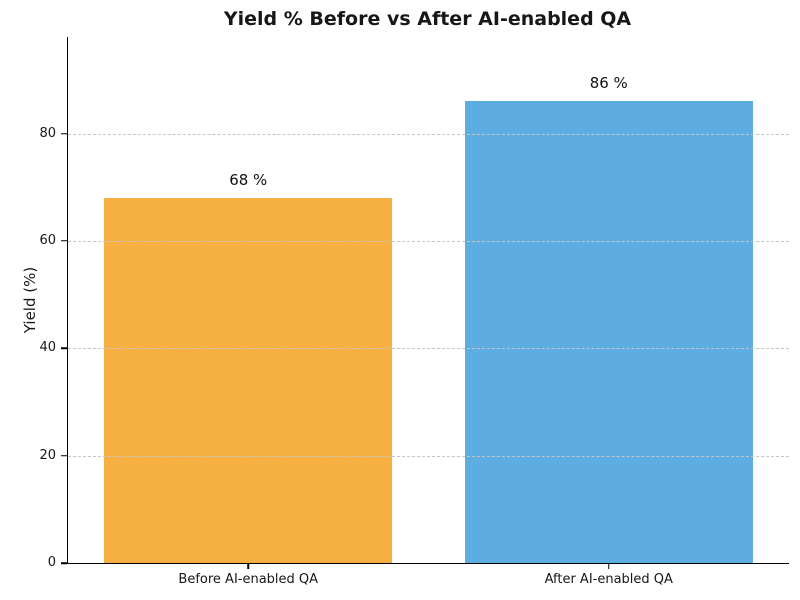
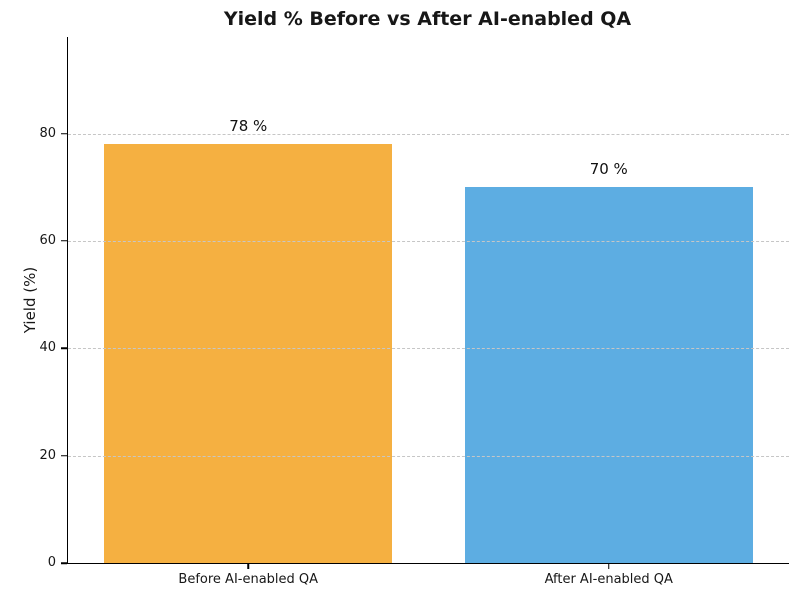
Before AI-enabled QA: 68 -> 78
After AI-enabled QA: 86 -> 70
